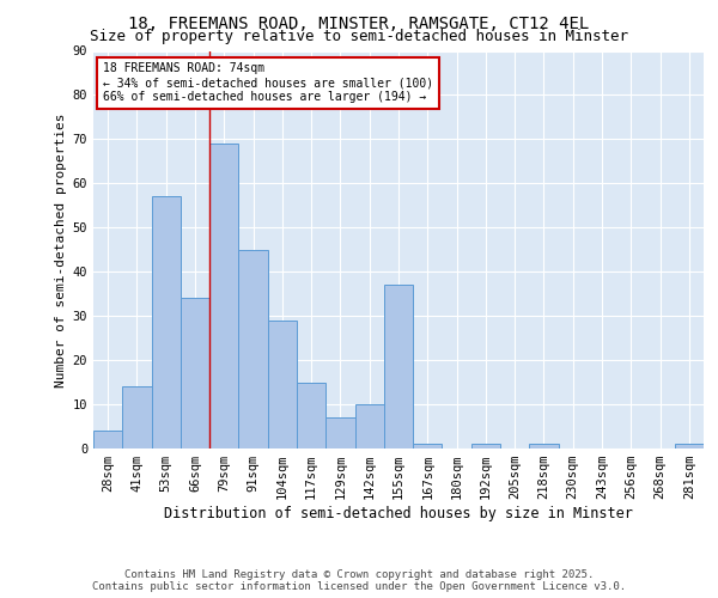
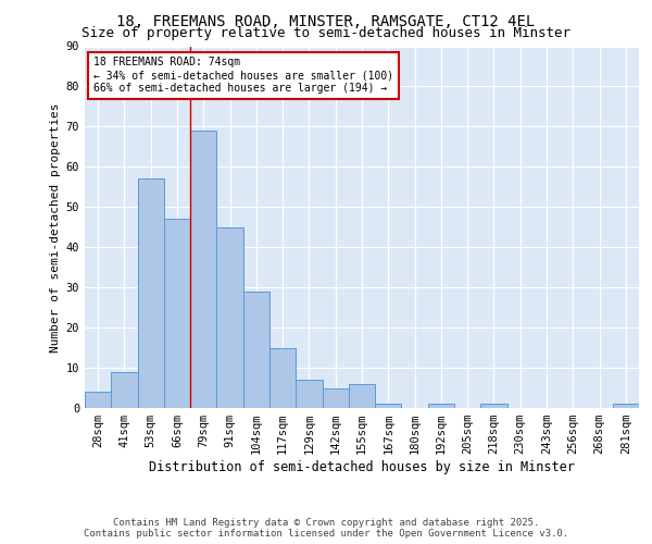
41sqm: 14 -> 9
66sqm: 34 -> 47
142sqm: 10 -> 5
155sqm: 37 -> 6
